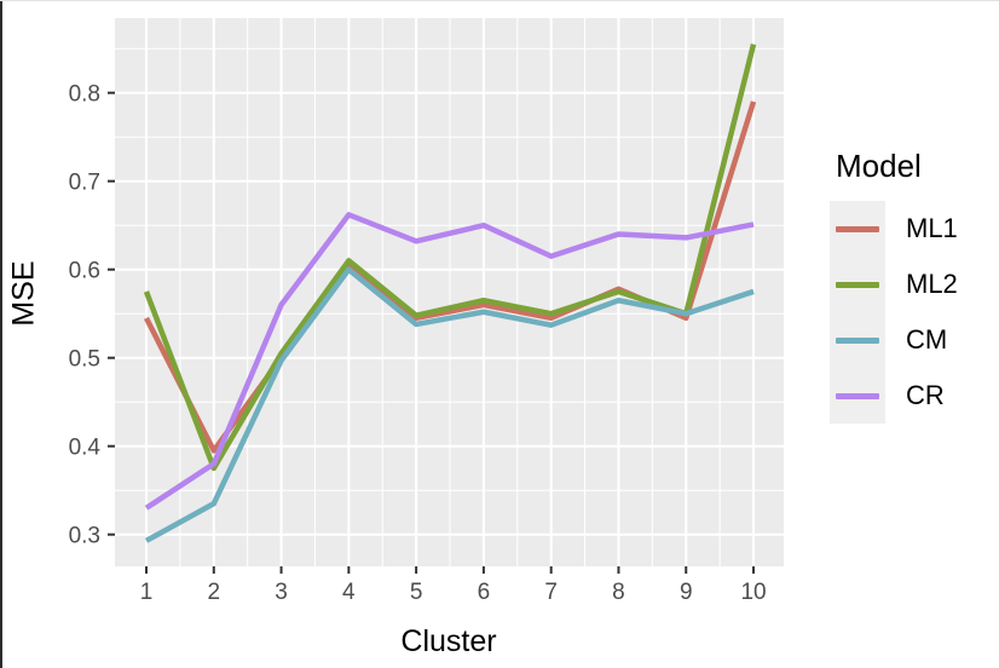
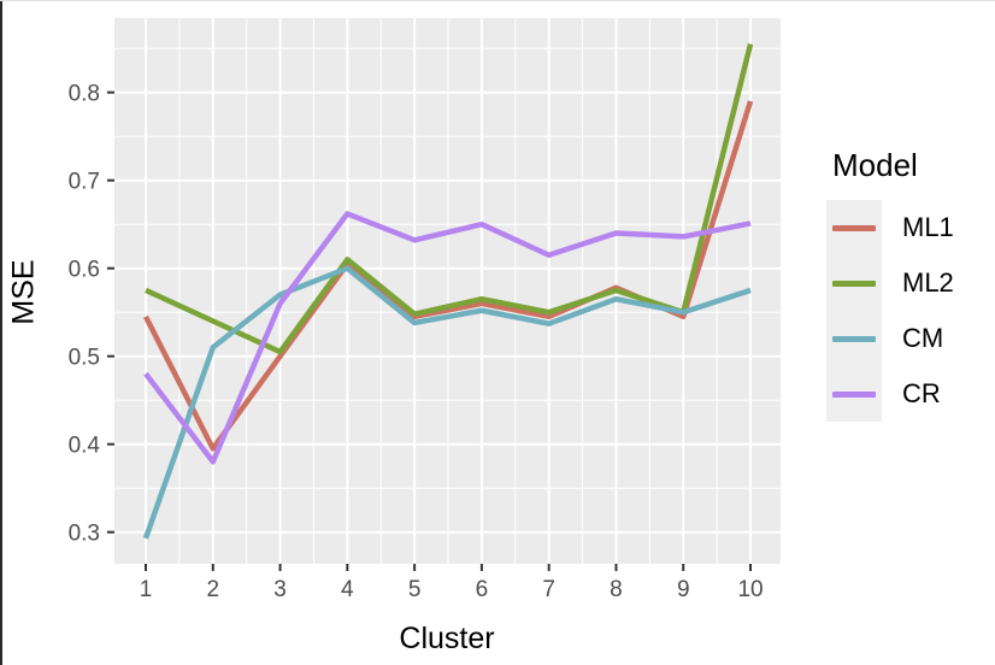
CR/1: 0.33 -> 0.48
ML2/2: 0.38 -> 0.54
CM/2: 0.34 -> 0.51
CM/3: 0.50 -> 0.57
